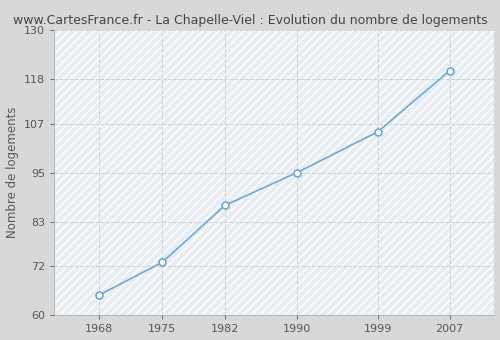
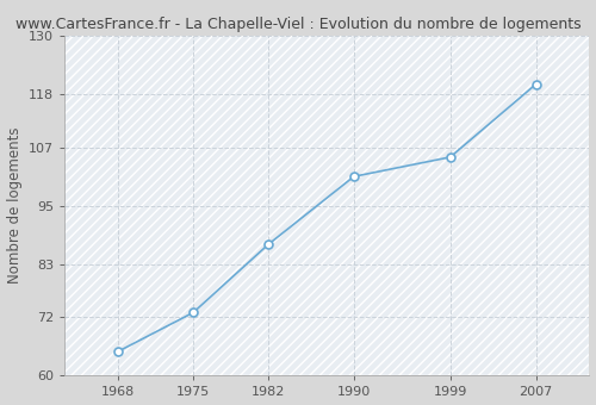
1990: 95 -> 101
